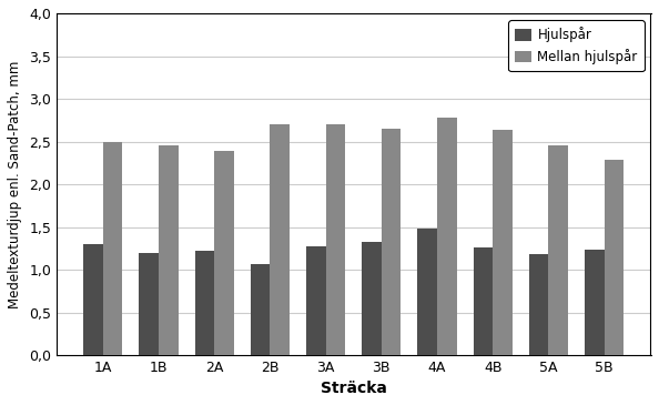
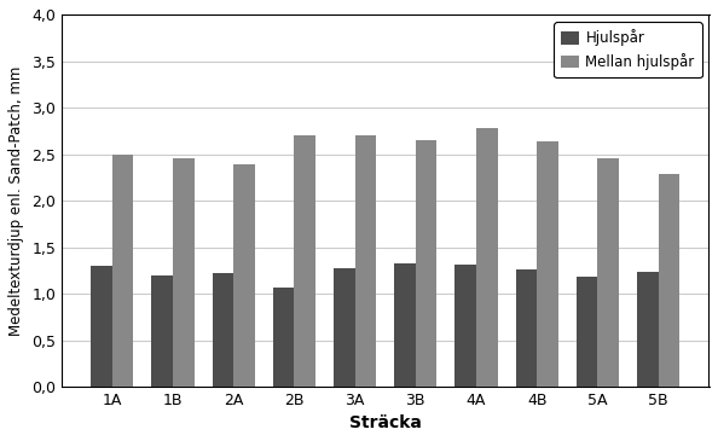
Hjulspår/4A: 1,48 -> 1,32
